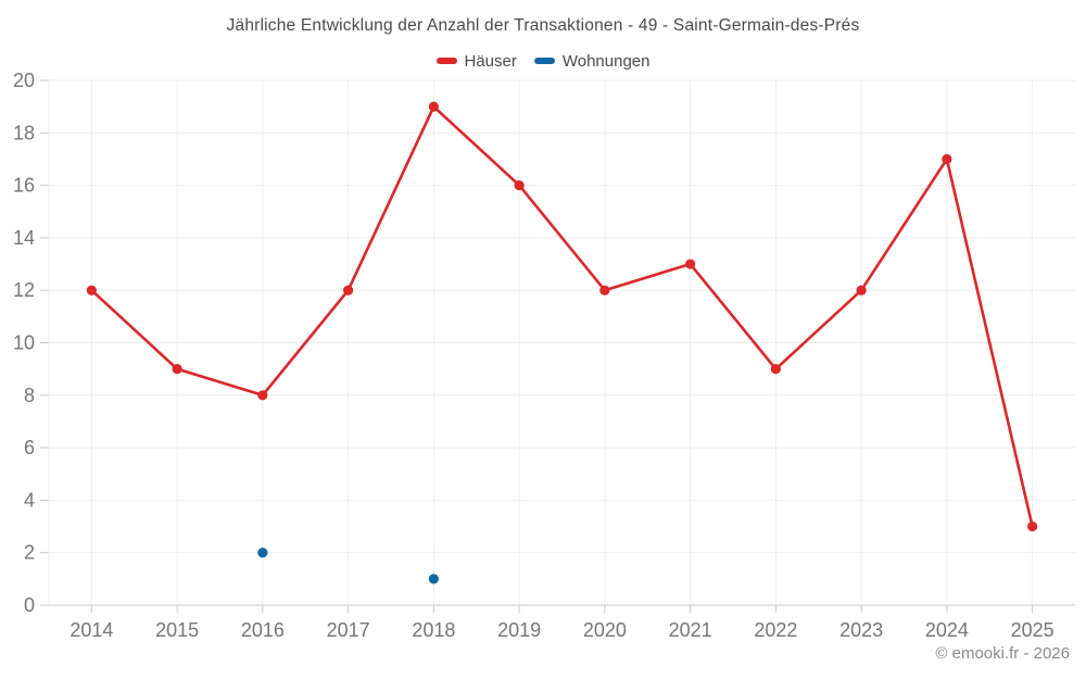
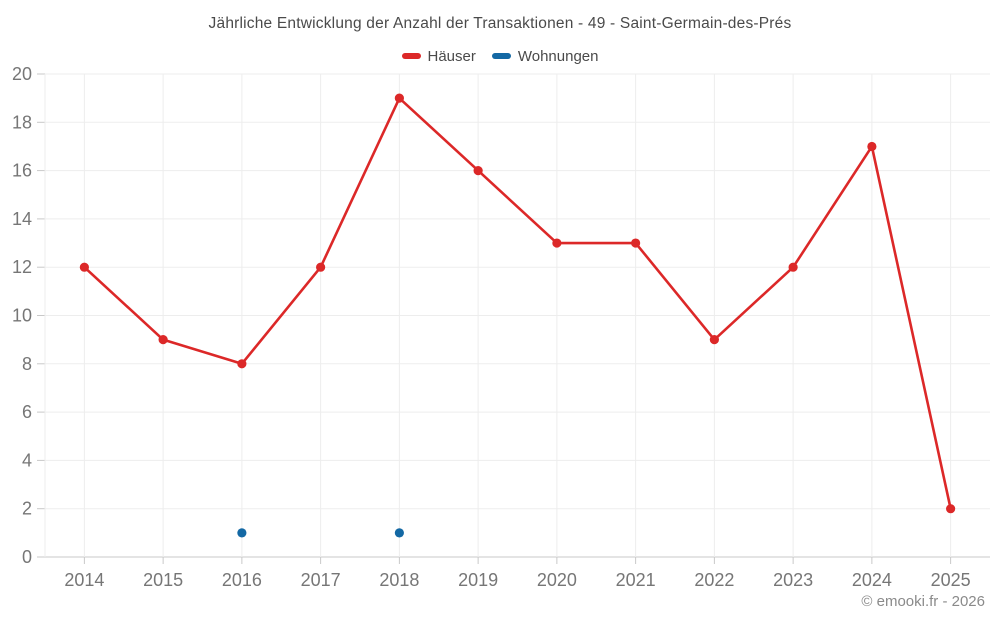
Wohnungen/2016: 2 -> 1
Häuser/2020: 12 -> 13
Häuser/2025: 3 -> 2
